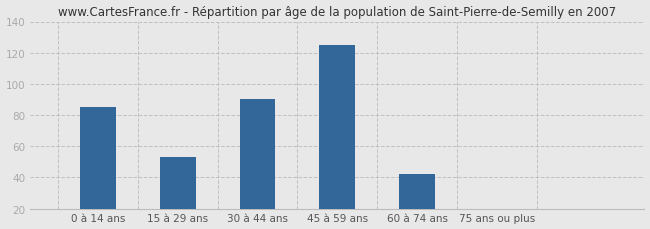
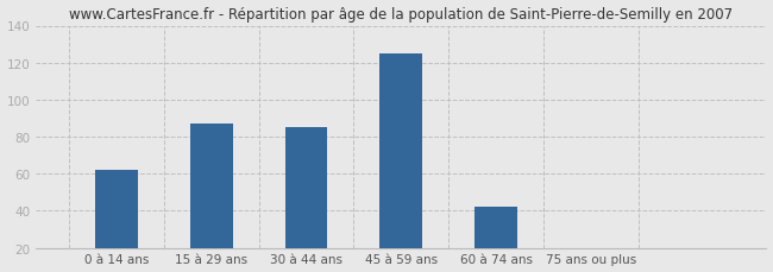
0 à 14 ans: 85 -> 62
15 à 29 ans: 53 -> 87
30 à 44 ans: 90 -> 85
